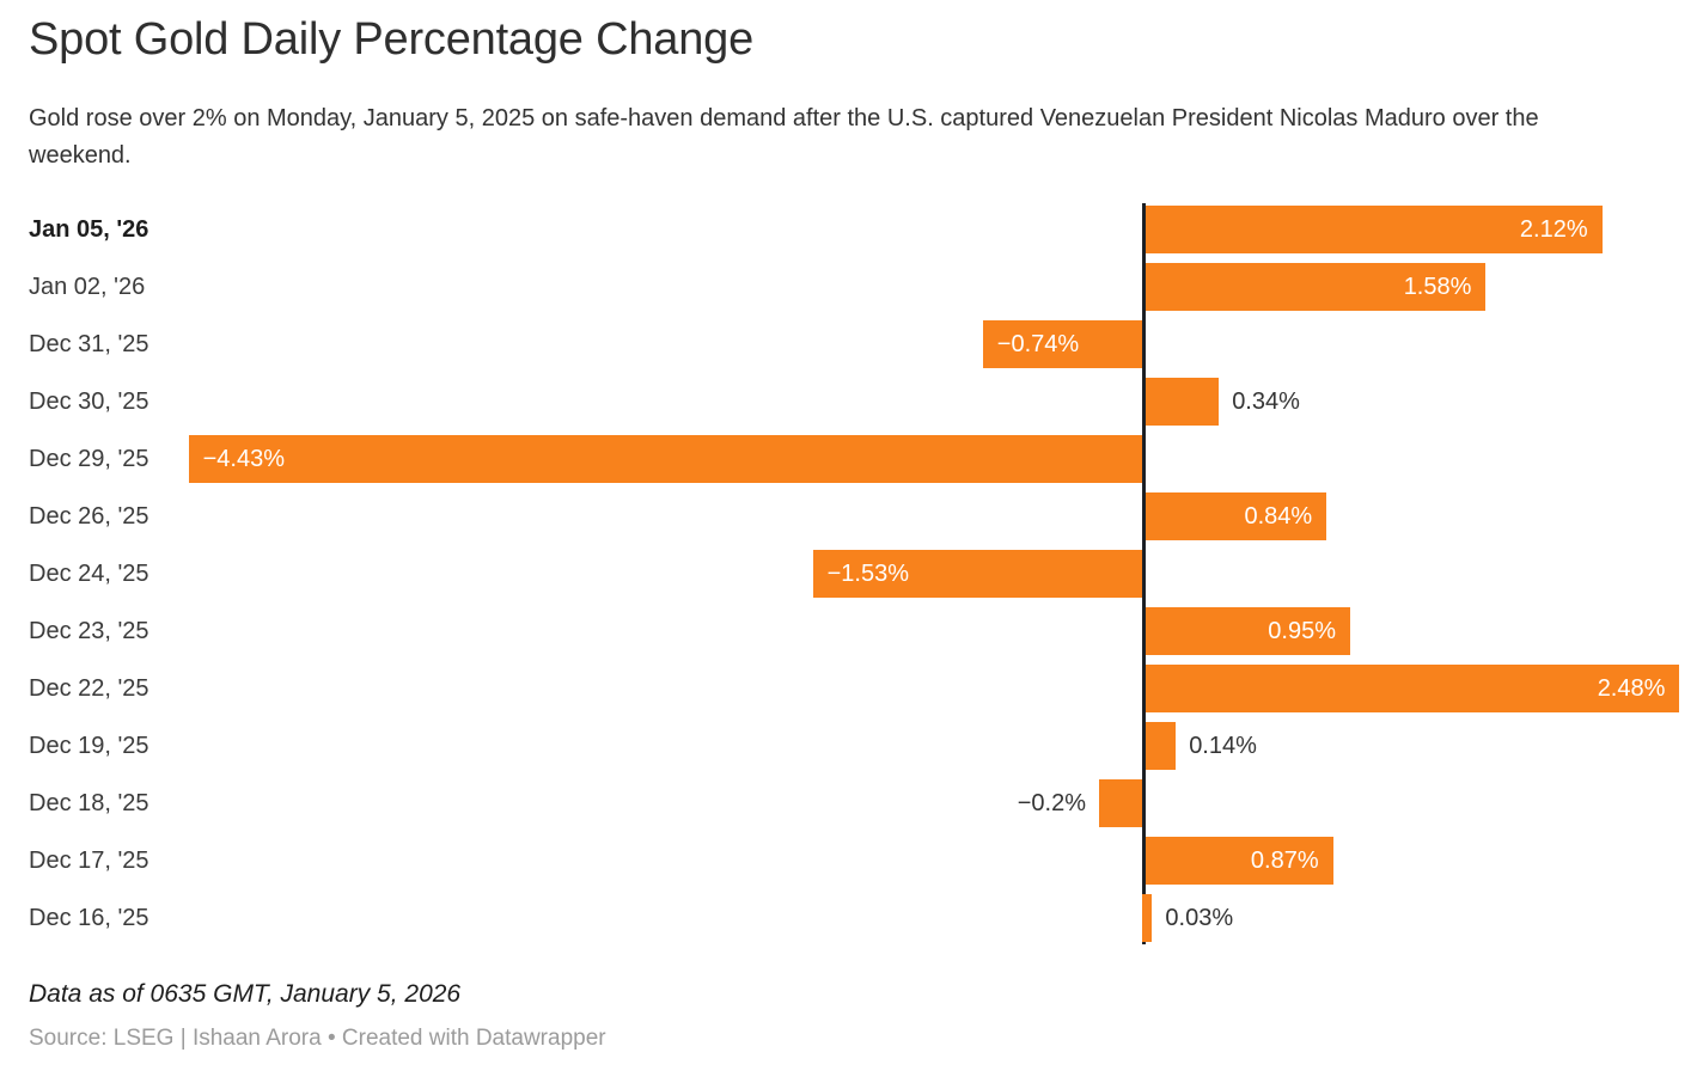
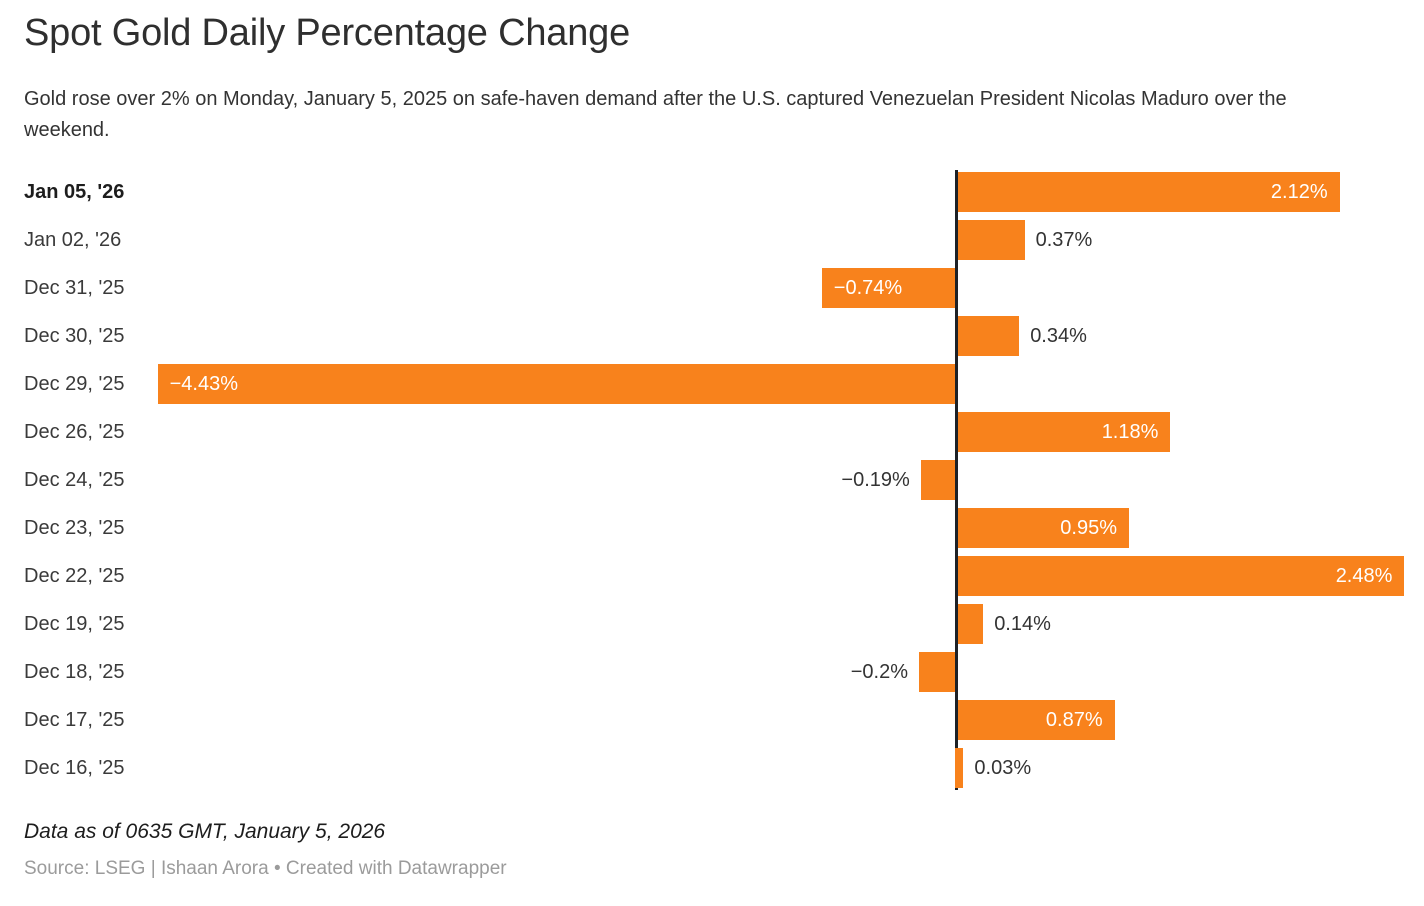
Jan 02, '26: 1.58% -> 0.37%
Dec 26, '25: 0.84% -> 1.18%
Dec 24, '25: −1.53% -> −0.19%
